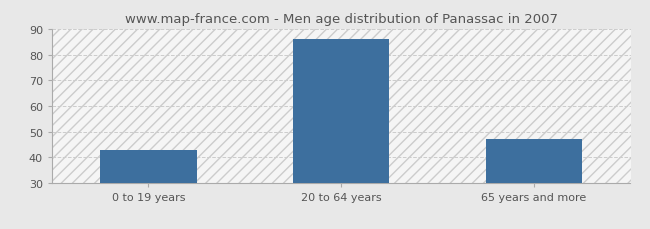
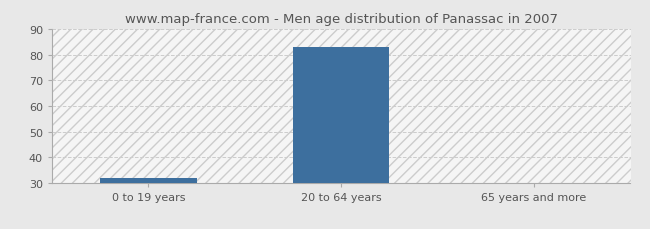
0 to 19 years: 43 -> 32
20 to 64 years: 86 -> 83
65 years and more: 47 -> 30
